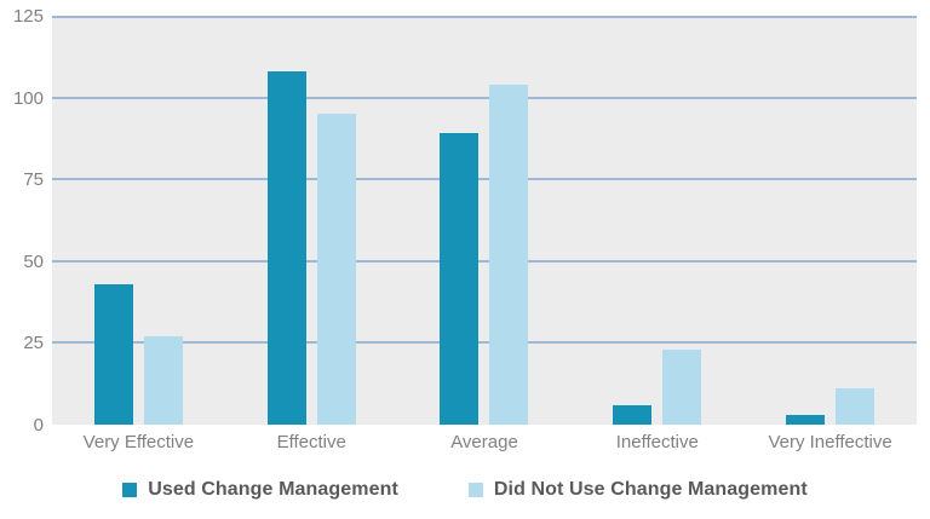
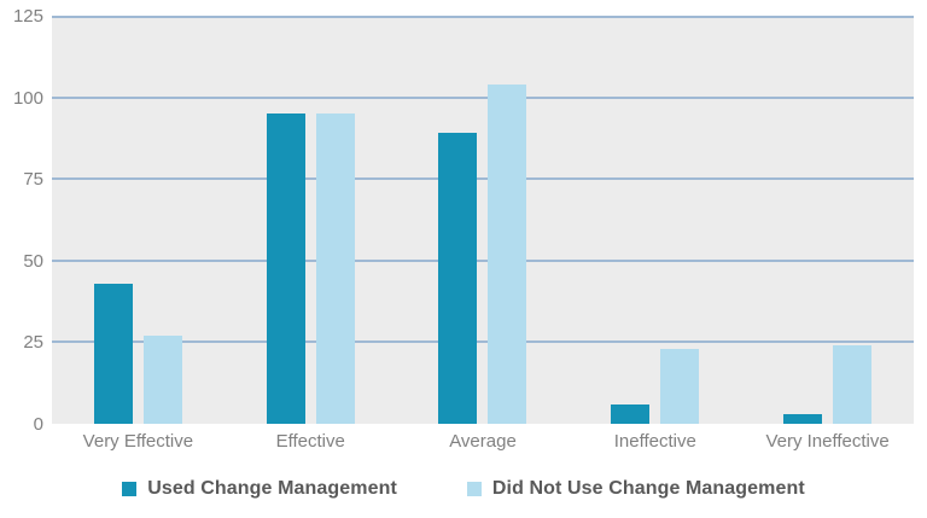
Used Change Management/Effective: 108 -> 95
Did Not Use Change Management/Very Ineffective: 11 -> 24
